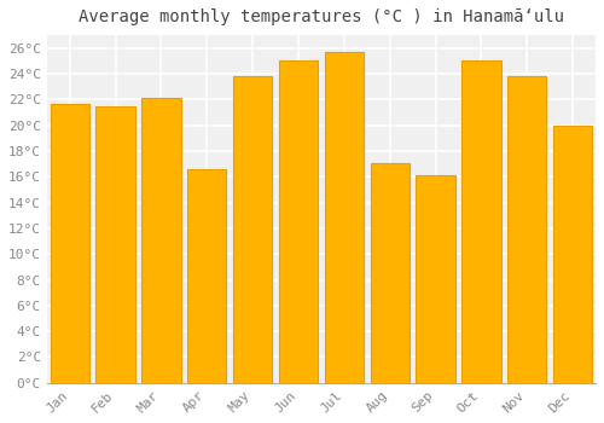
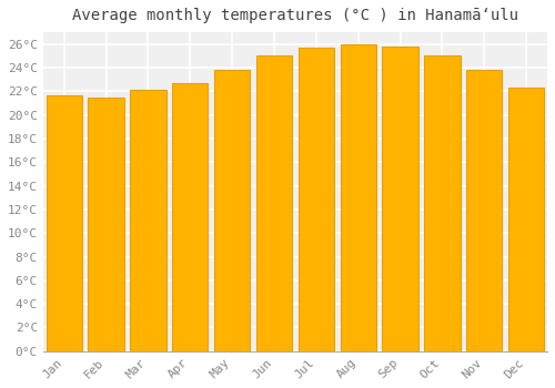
Apr: 16.6°C -> 22.7°C
Aug: 17.1°C -> 26.0°C
Sep: 16.1°C -> 25.8°C
Dec: 20.0°C -> 22.3°C
